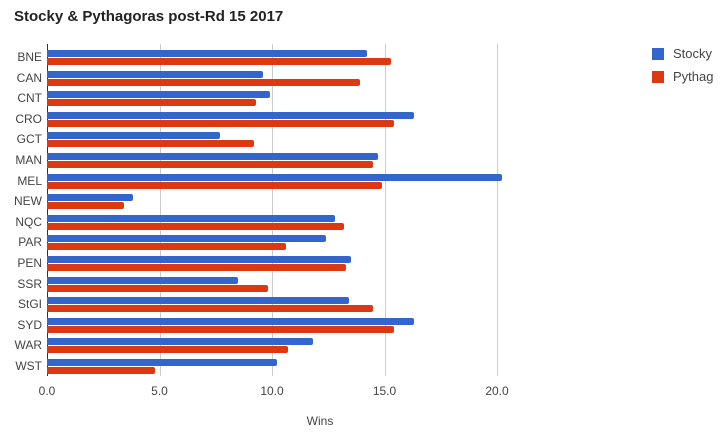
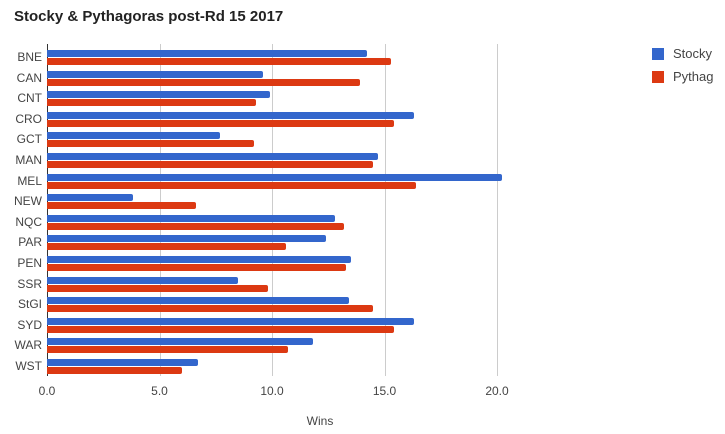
Pythag/MEL: 14.9 -> 16.4
Pythag/NEW: 3.4 -> 6.6
Stocky/WST: 10.2 -> 6.7
Pythag/WST: 4.8 -> 6.0
